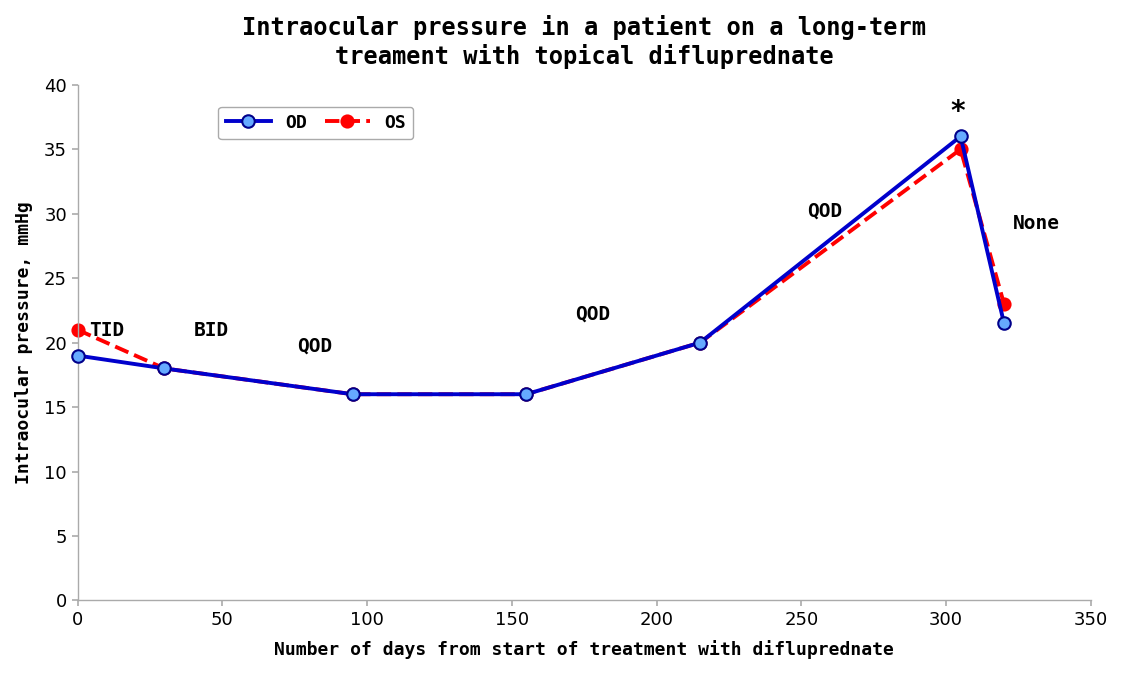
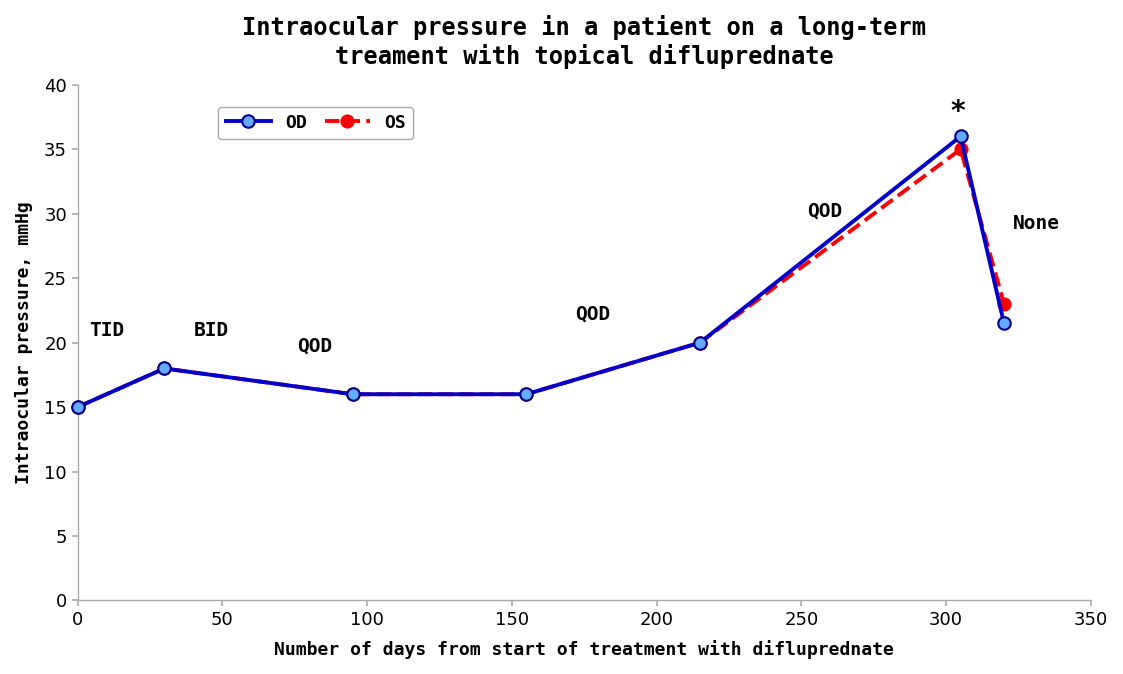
OD/0: 19.0 -> 15.0
OS/0: 21 -> 15
